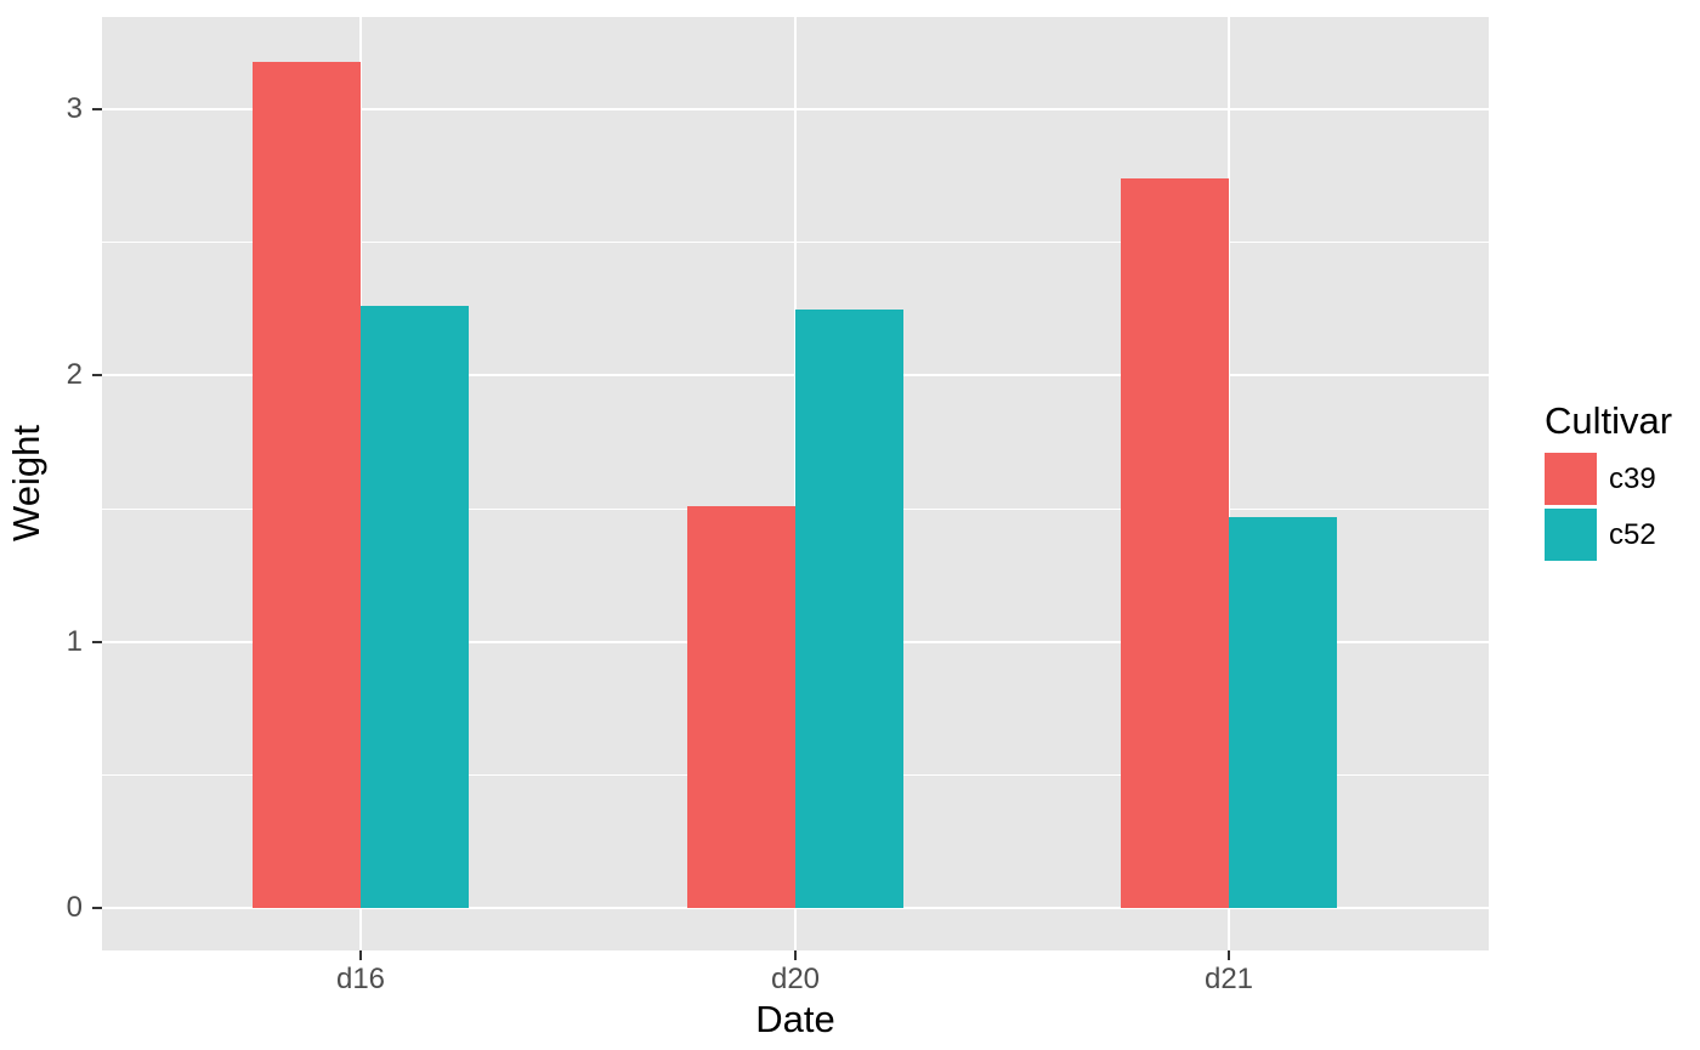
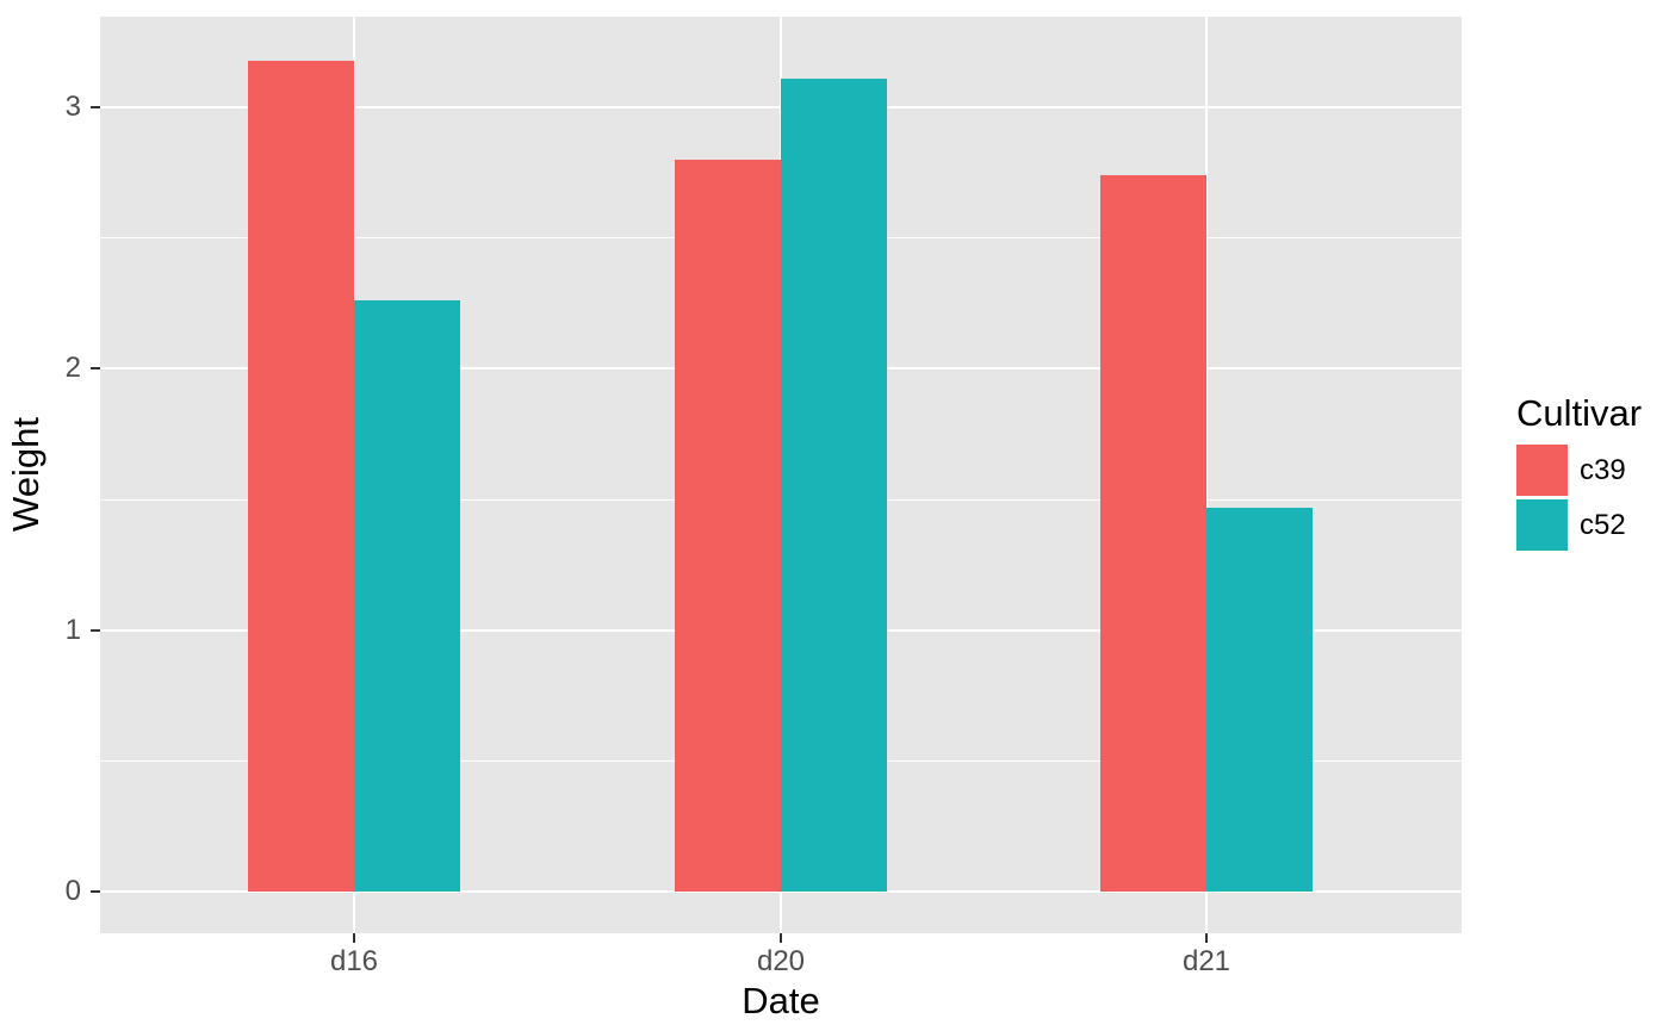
c39/d20: 1.51 -> 2.80
c52/d20: 2.25 -> 3.11
